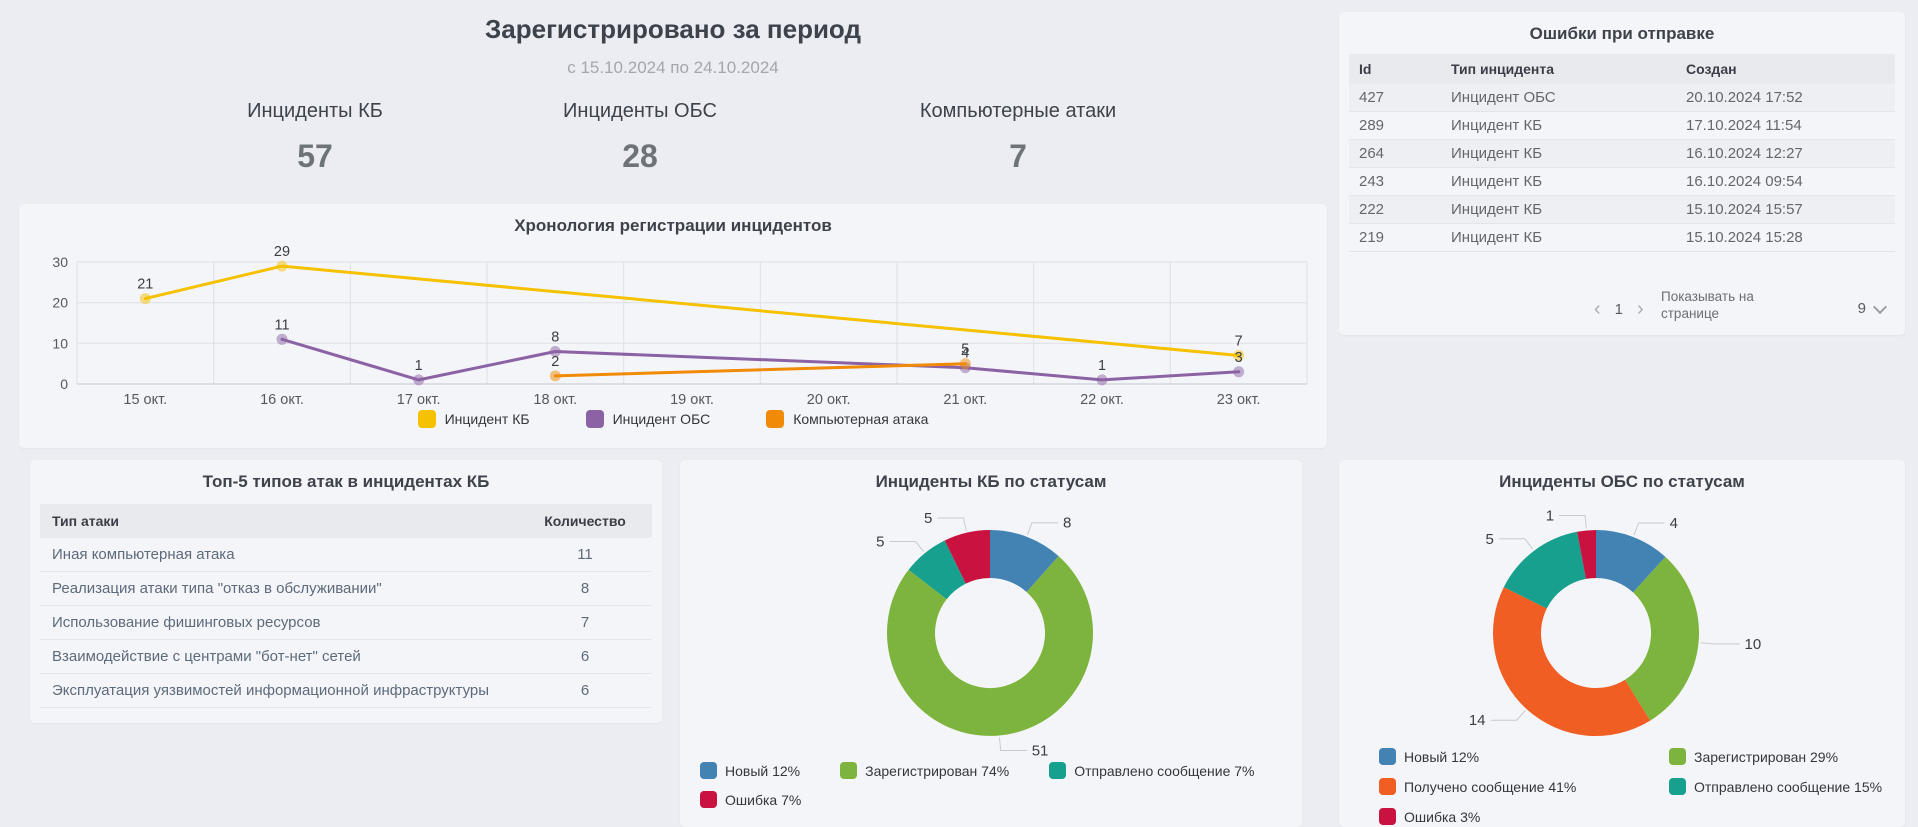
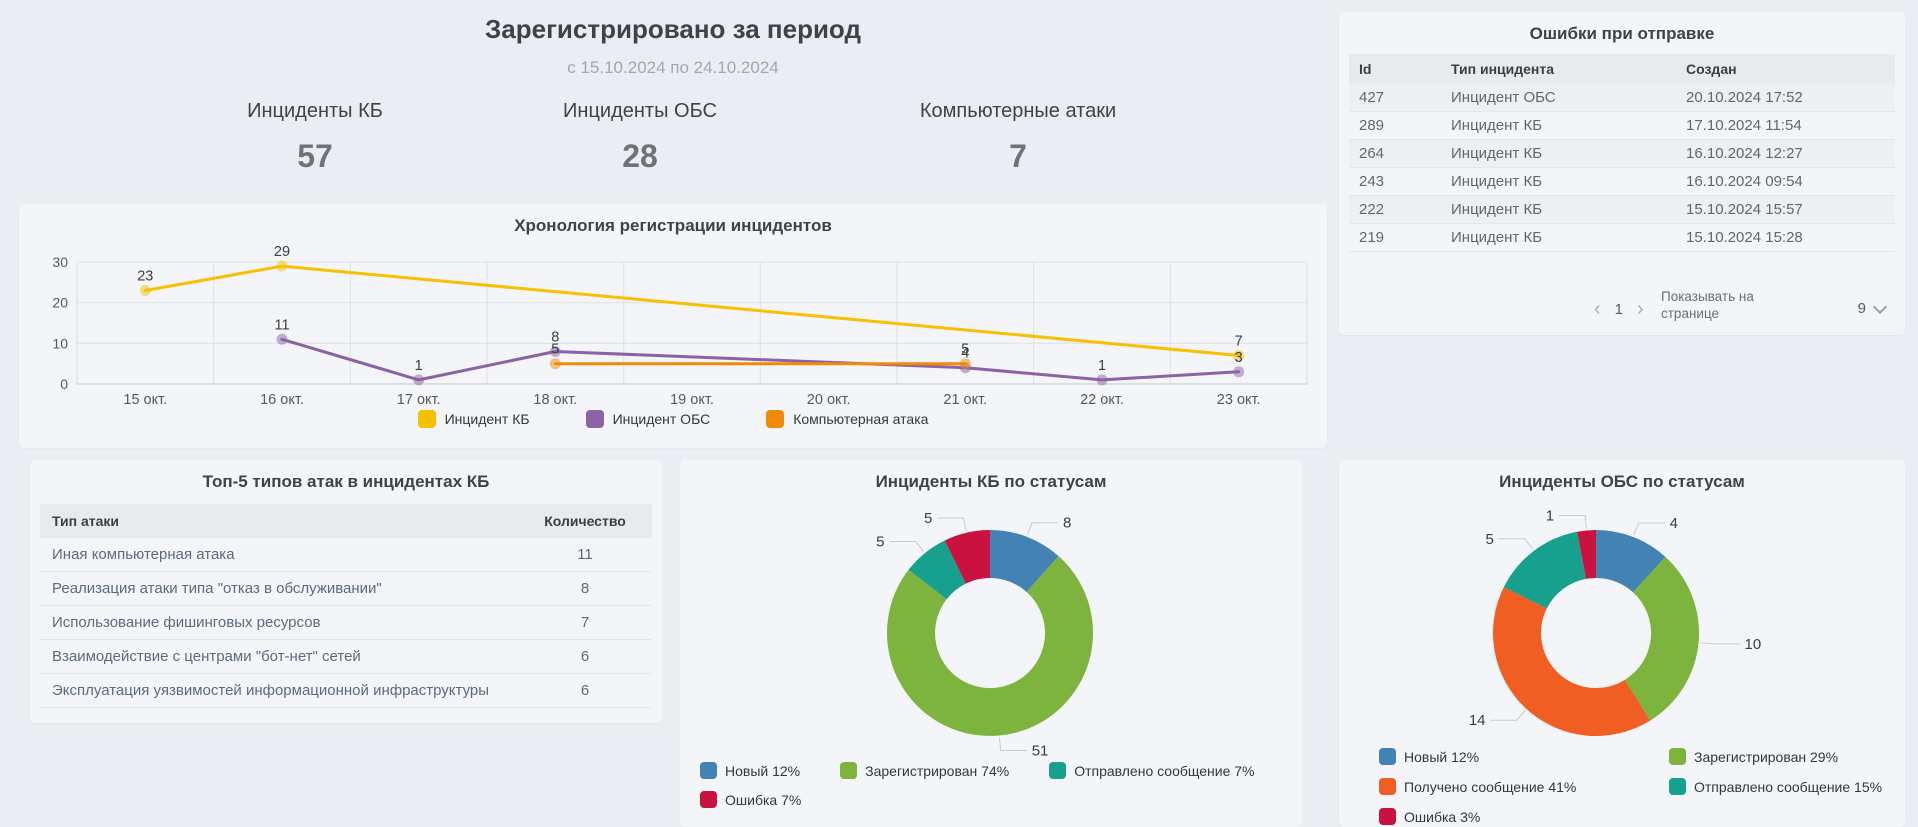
Хронология регистрации инцидентов/Инцидент КБ/15 окт.: 21 -> 23
Хронология регистрации инцидентов/Компьютерная атака/18 окт.: 2 -> 5
